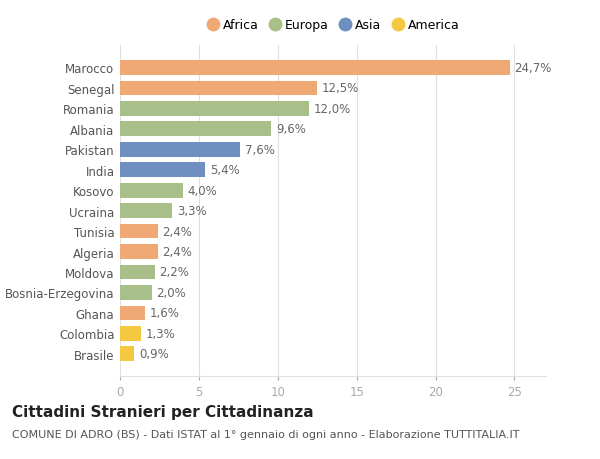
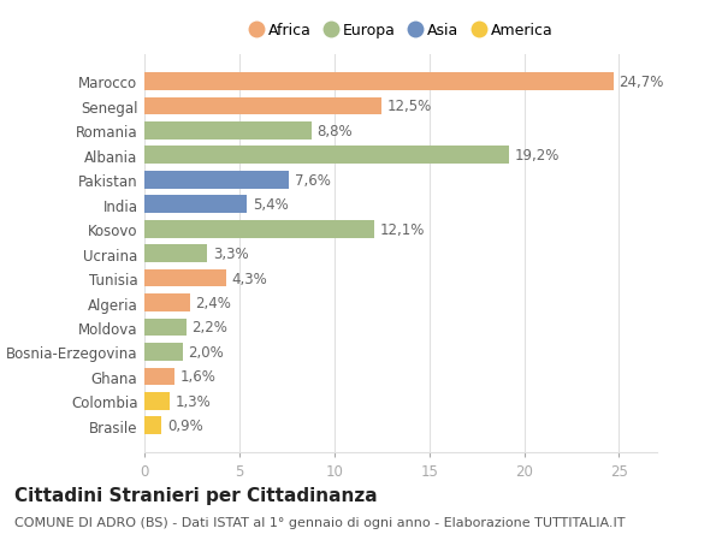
Romania: 12,0% -> 8,8%
Albania: 9,6% -> 19,2%
Kosovo: 4,0% -> 12,1%
Tunisia: 2,4% -> 4,3%
